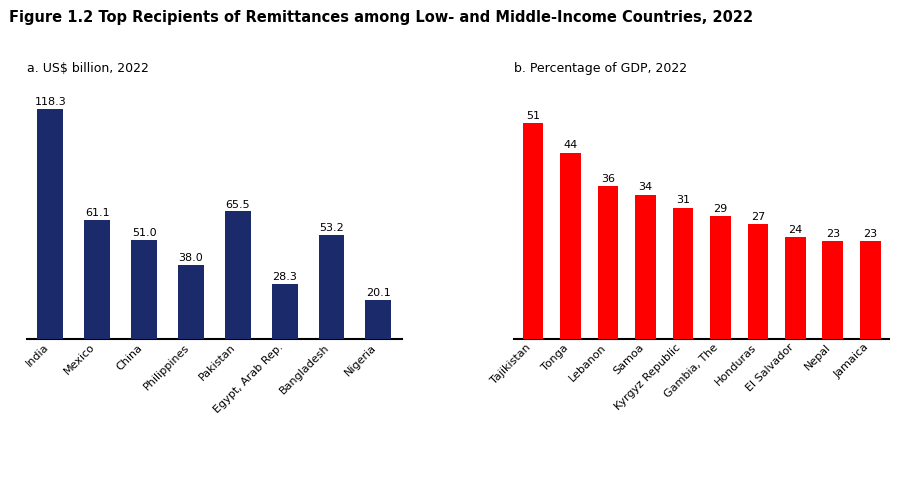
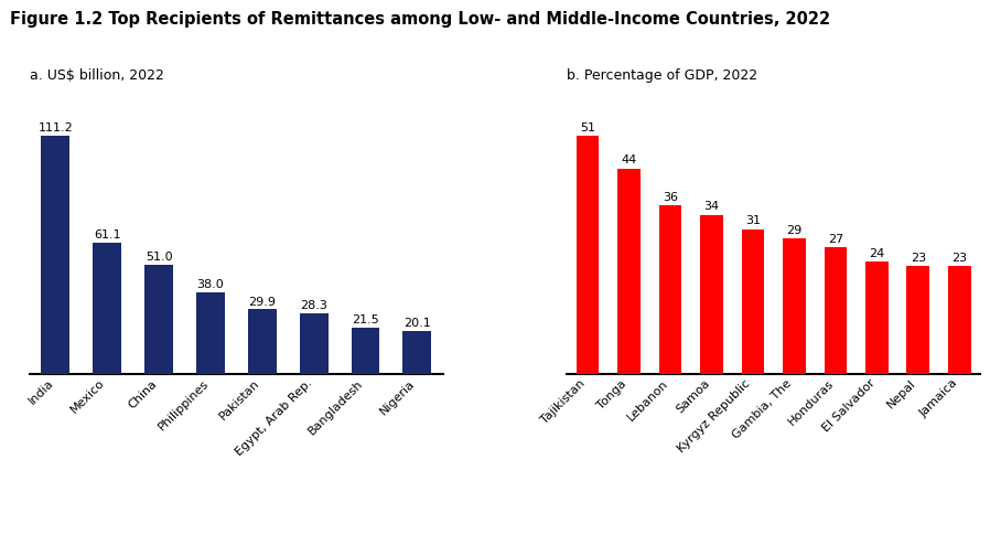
a. US$ billion, 2022/India: 118.3 -> 111.2
a. US$ billion, 2022/Pakistan: 65.5 -> 29.9
a. US$ billion, 2022/Bangladesh: 53.2 -> 21.5
